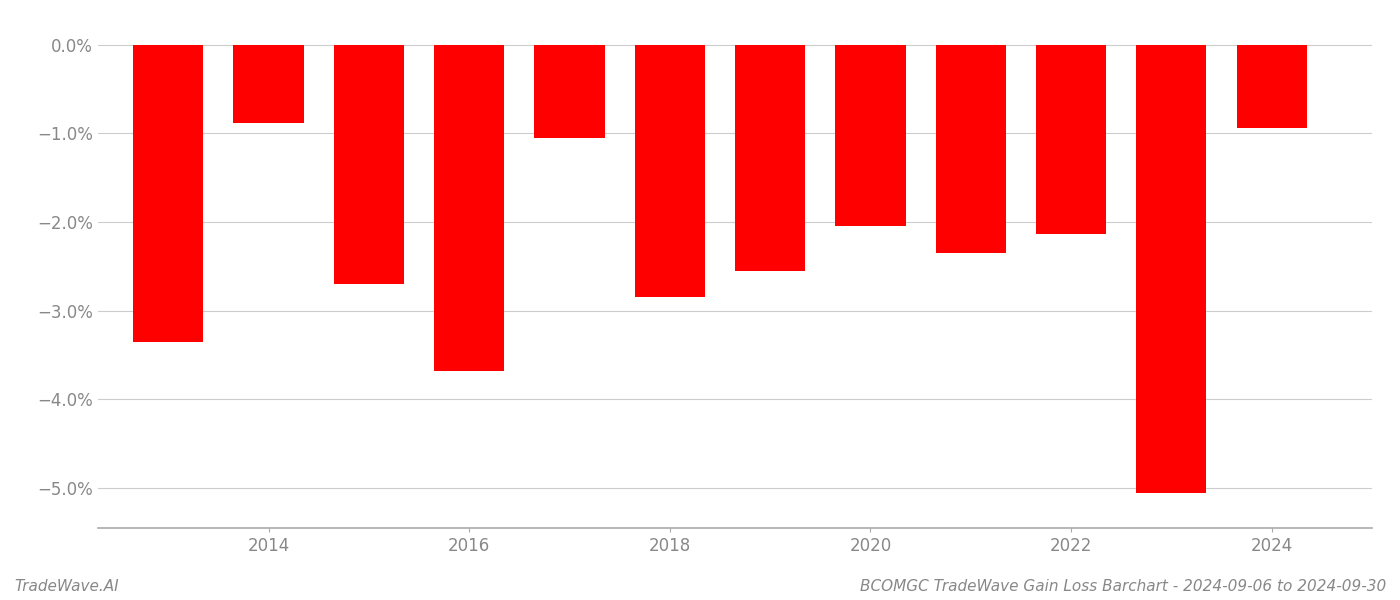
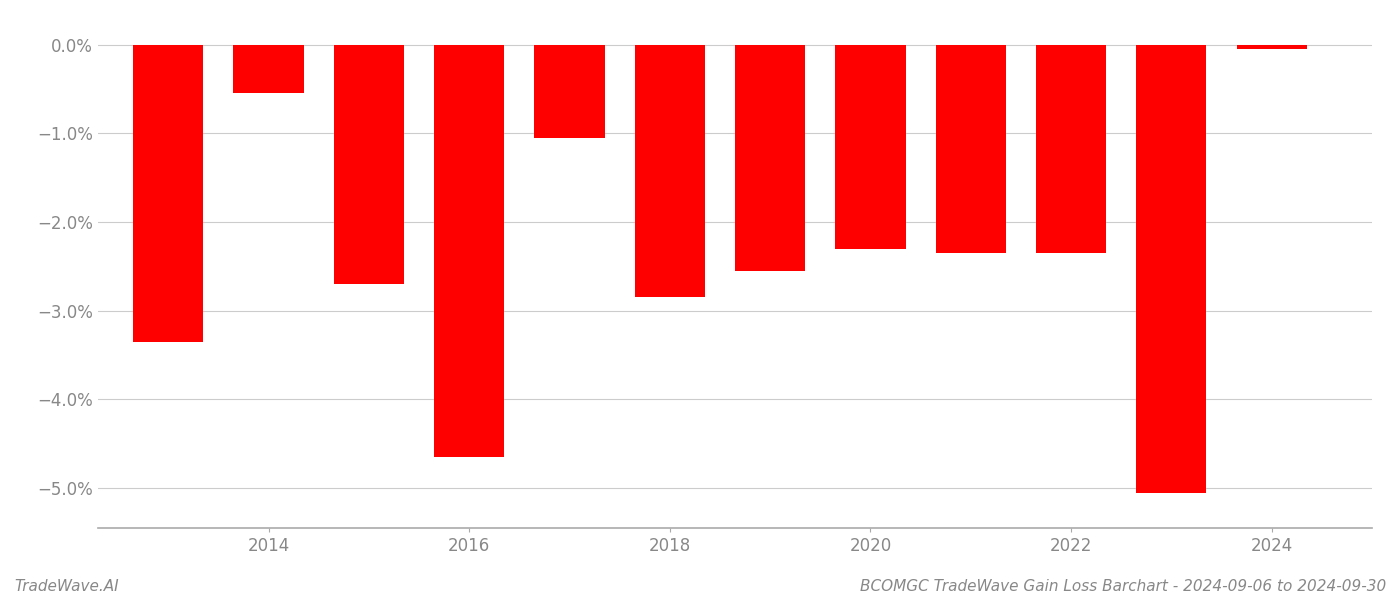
2014: -0.88% -> -0.55%
2016: -3.68% -> -4.65%
2020: -2.04% -> -2.30%
2022: -2.14% -> -2.35%
2024: -0.94% -> -0.05%
